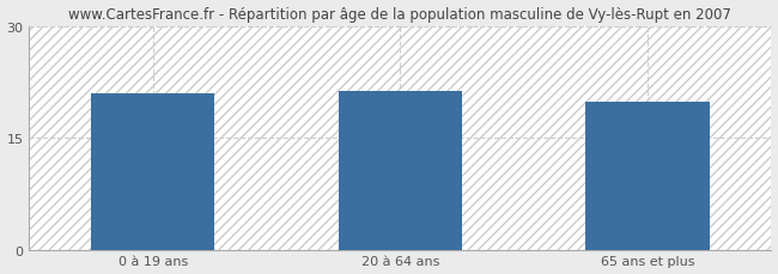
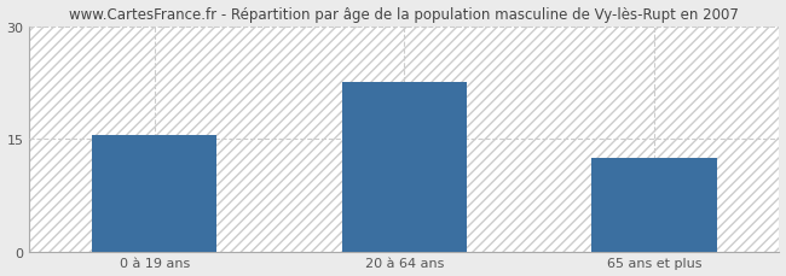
0 à 19 ans: 21.0 -> 15.5
20 à 64 ans: 21.2 -> 22.5
65 ans et plus: 19.8 -> 12.5
